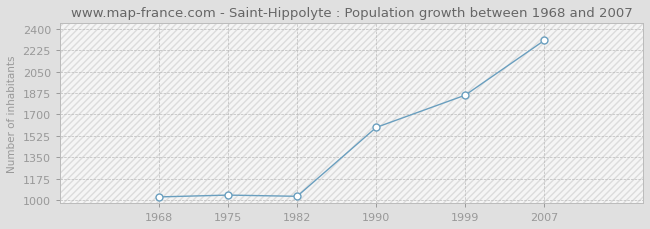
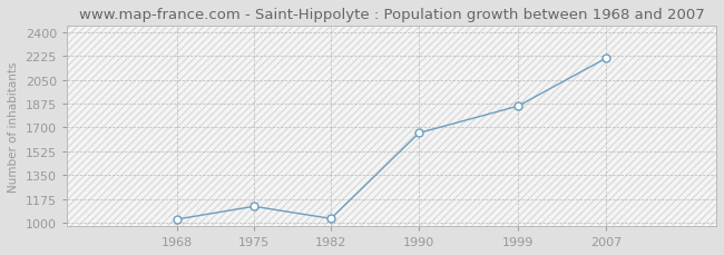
1975: 1040 -> 1120
1990: 1590 -> 1660
2007: 2310 -> 2210
